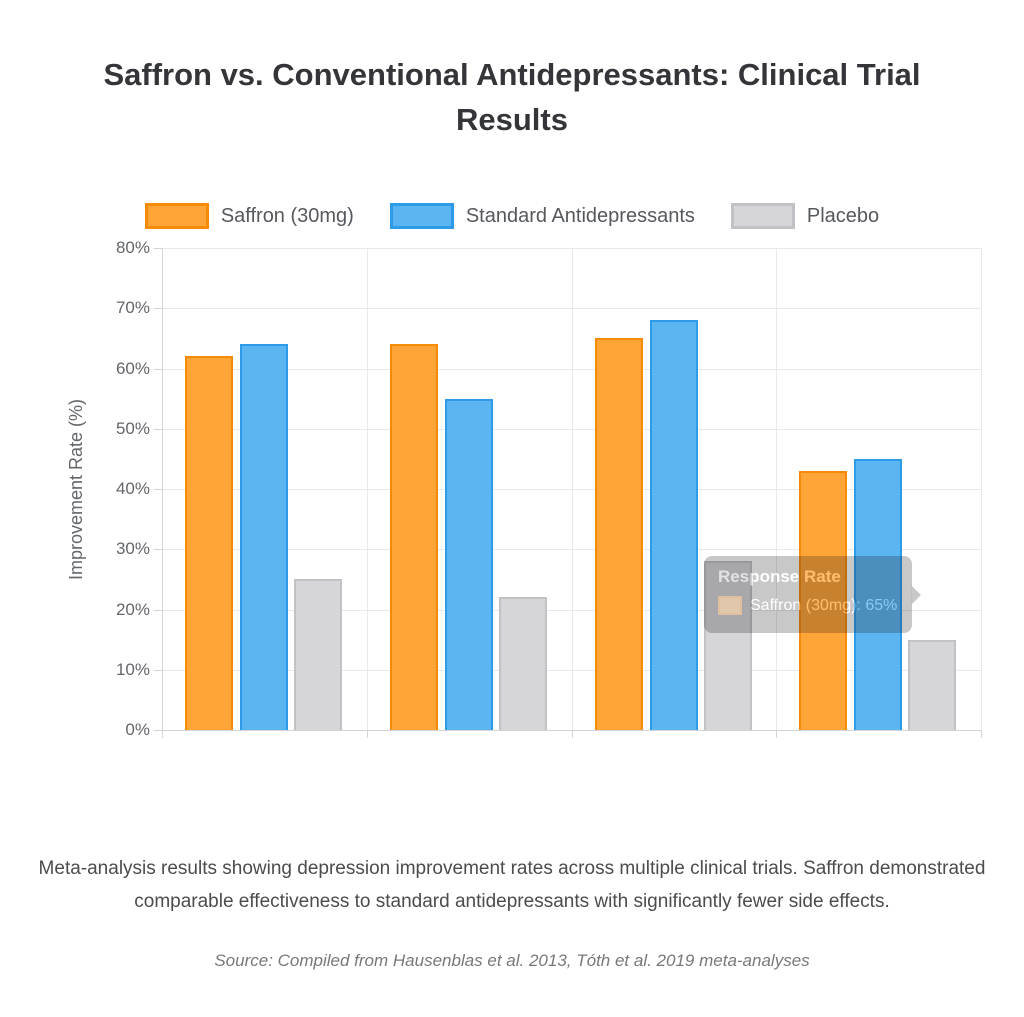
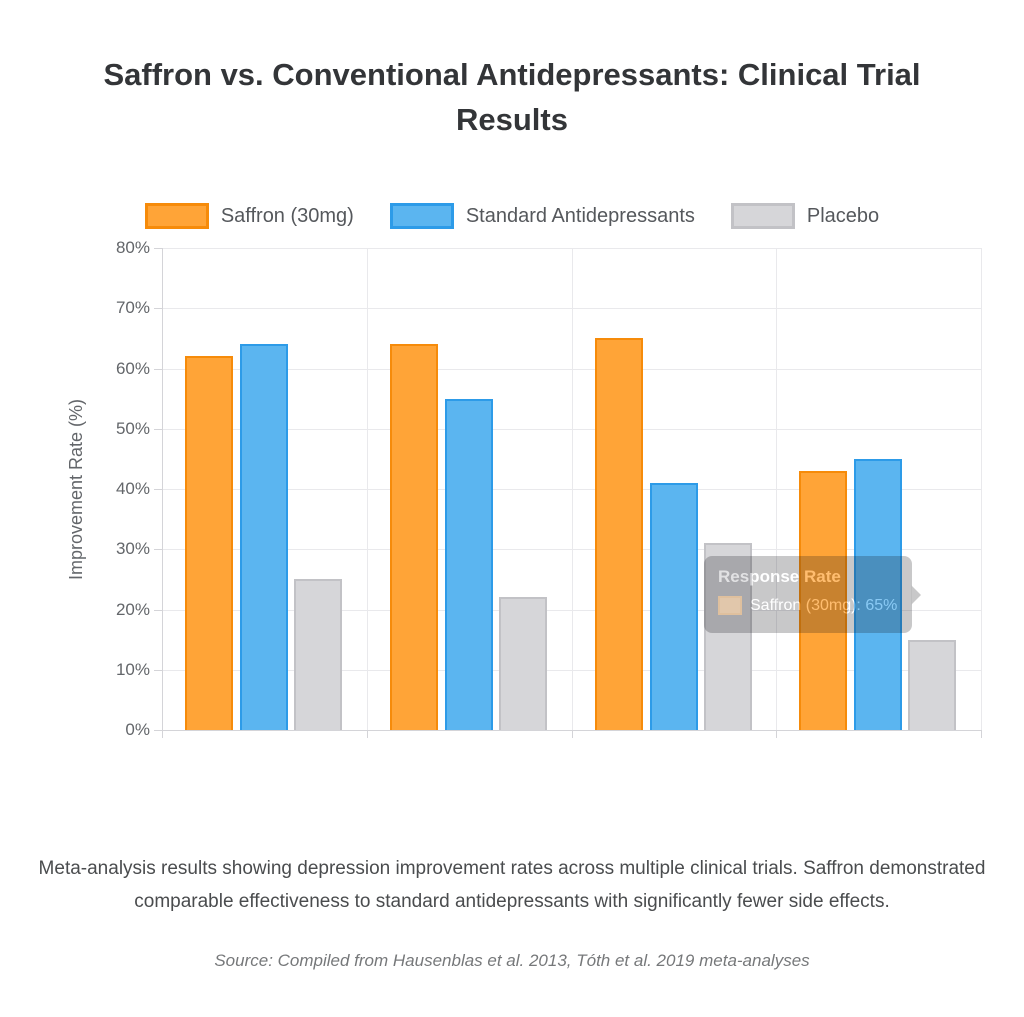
Standard Antidepressants/Response Rate: 68% -> 41%
Placebo/Response Rate: 28% -> 31%
